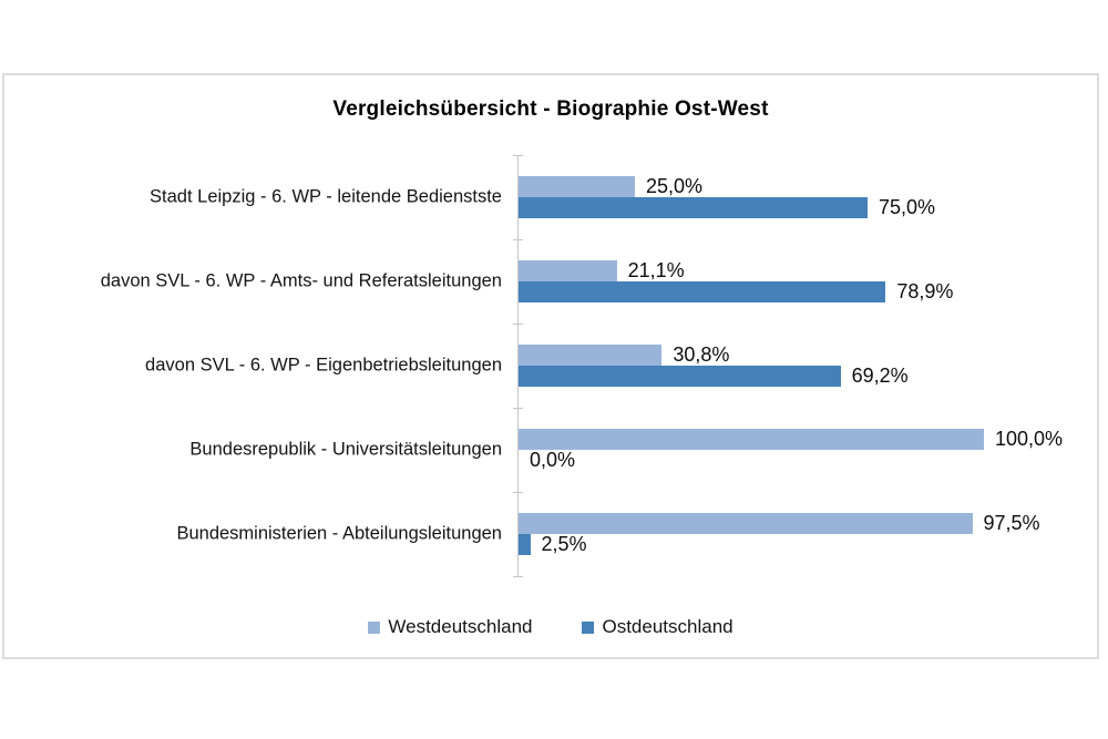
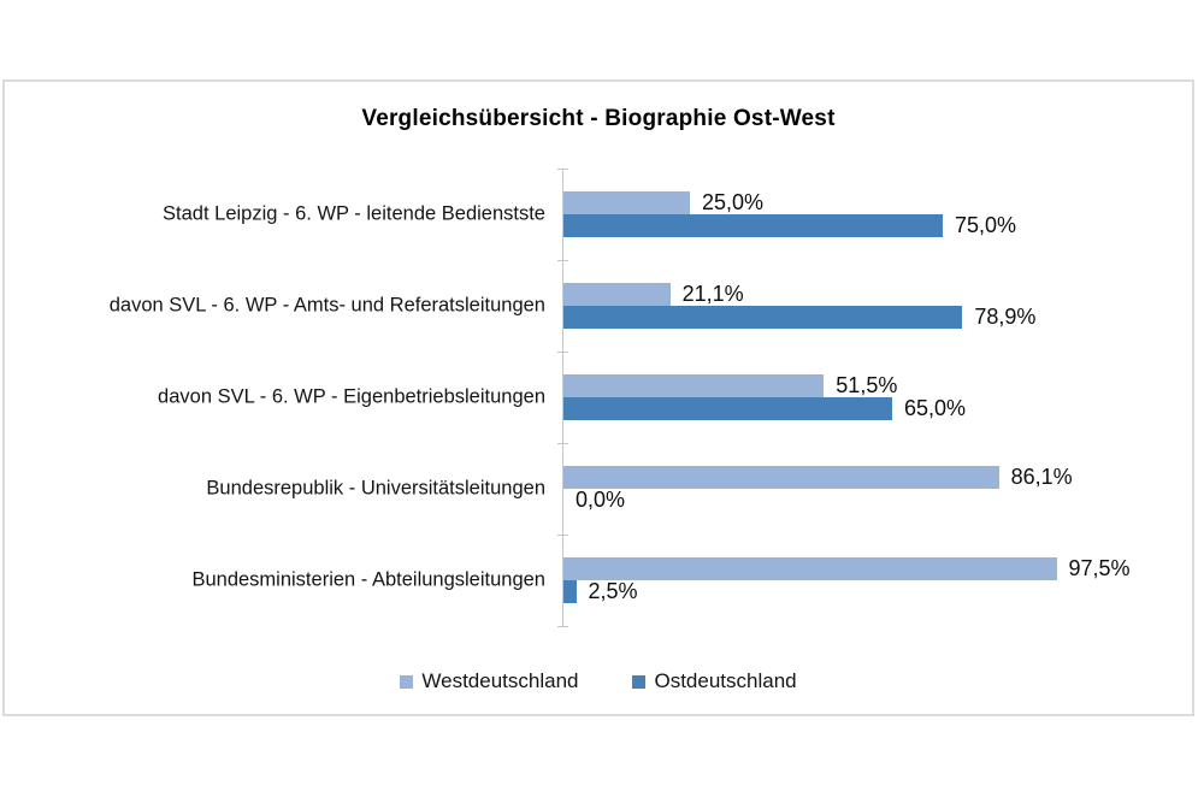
Westdeutschland/davon SVL - 6. WP - Eigenbetriebsleitungen: 30,8% -> 51,5%
Ostdeutschland/davon SVL - 6. WP - Eigenbetriebsleitungen: 69,2% -> 65,0%
Westdeutschland/Bundesrepublik - Universitätsleitungen: 100,0% -> 86,1%
